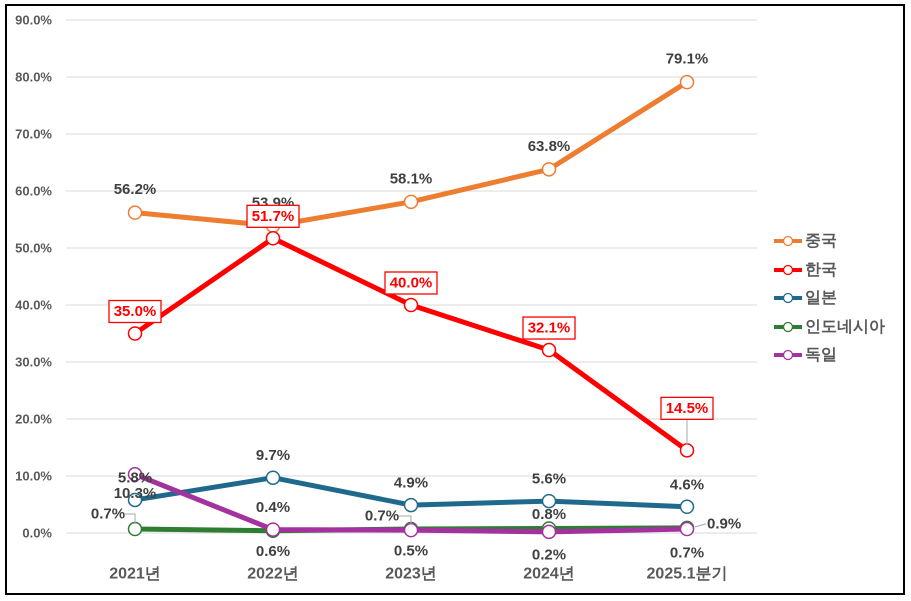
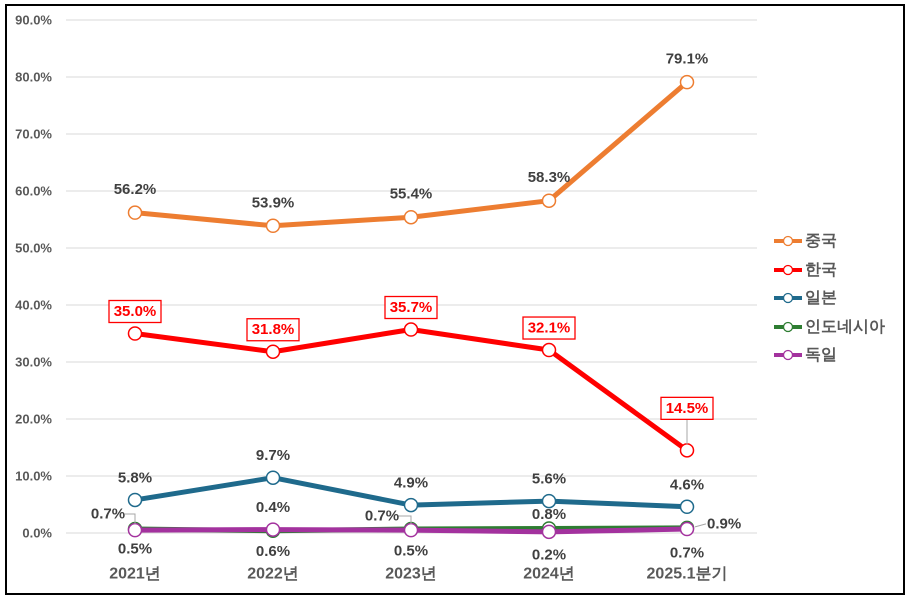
독일/2021년: 10.3% -> 0.5%
한국/2022년: 51.7% -> 31.8%
중국/2023년: 58.1% -> 55.4%
한국/2023년: 40.0% -> 35.7%
중국/2024년: 63.8% -> 58.3%
